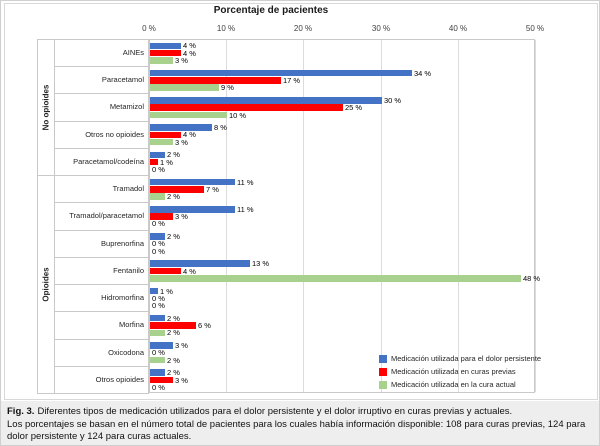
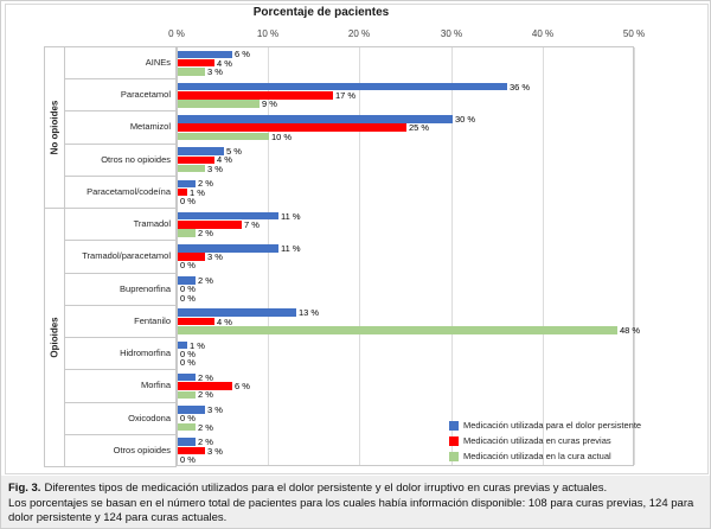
Medicación utilizada para el dolor persistente/AINEs: 4 -> 6
Medicación utilizada para el dolor persistente/Paracetamol: 34 -> 36
Medicación utilizada para el dolor persistente/Otros no opioides: 8 -> 5
